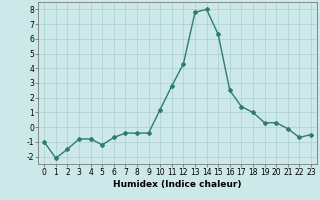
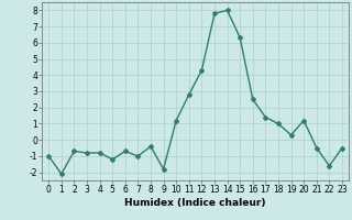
2: -1.5 -> -0.7
7: -0.4 -> -1.0
9: -0.4 -> -1.8
20: 0.3 -> 1.2
21: -0.1 -> -0.5
22: -0.7 -> -1.6
